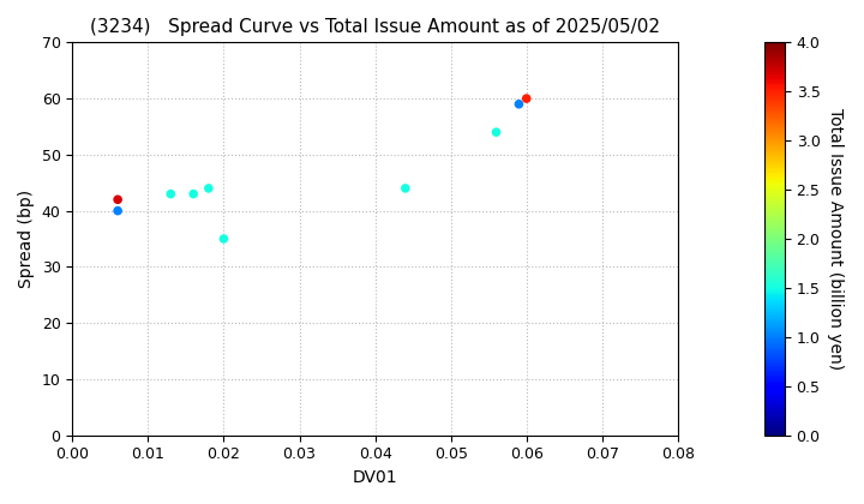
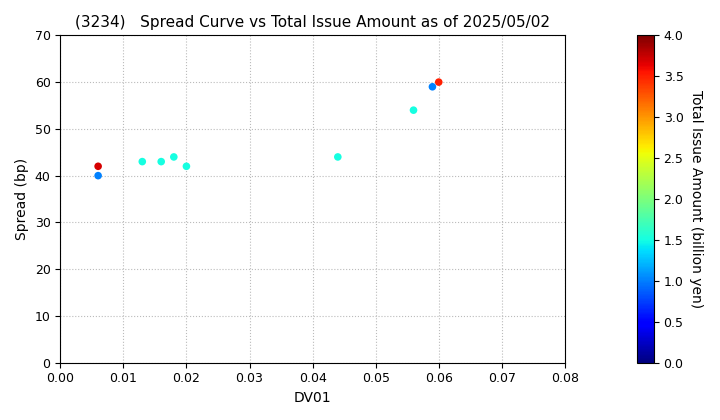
0.02: 35 -> 42
